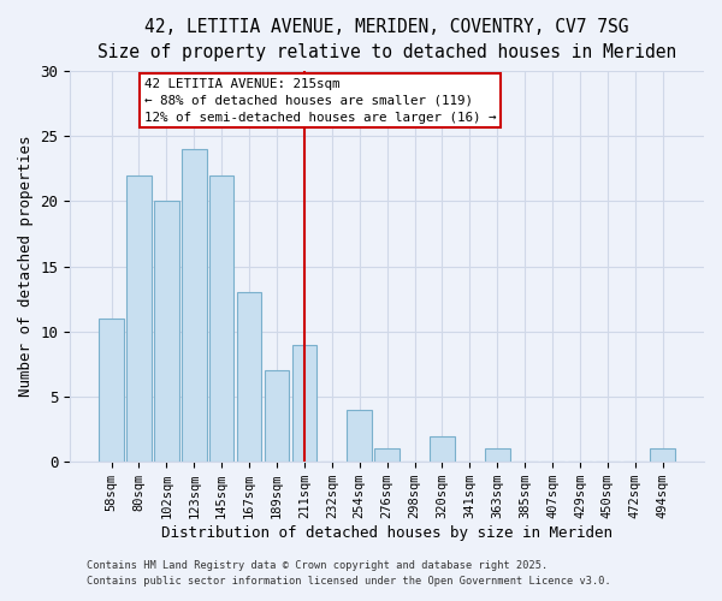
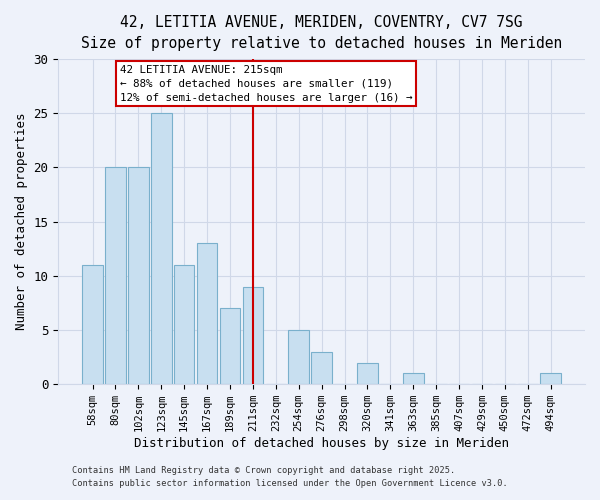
80sqm: 22 -> 20
123sqm: 24 -> 25
145sqm: 22 -> 11
254sqm: 4 -> 5
276sqm: 1 -> 3
